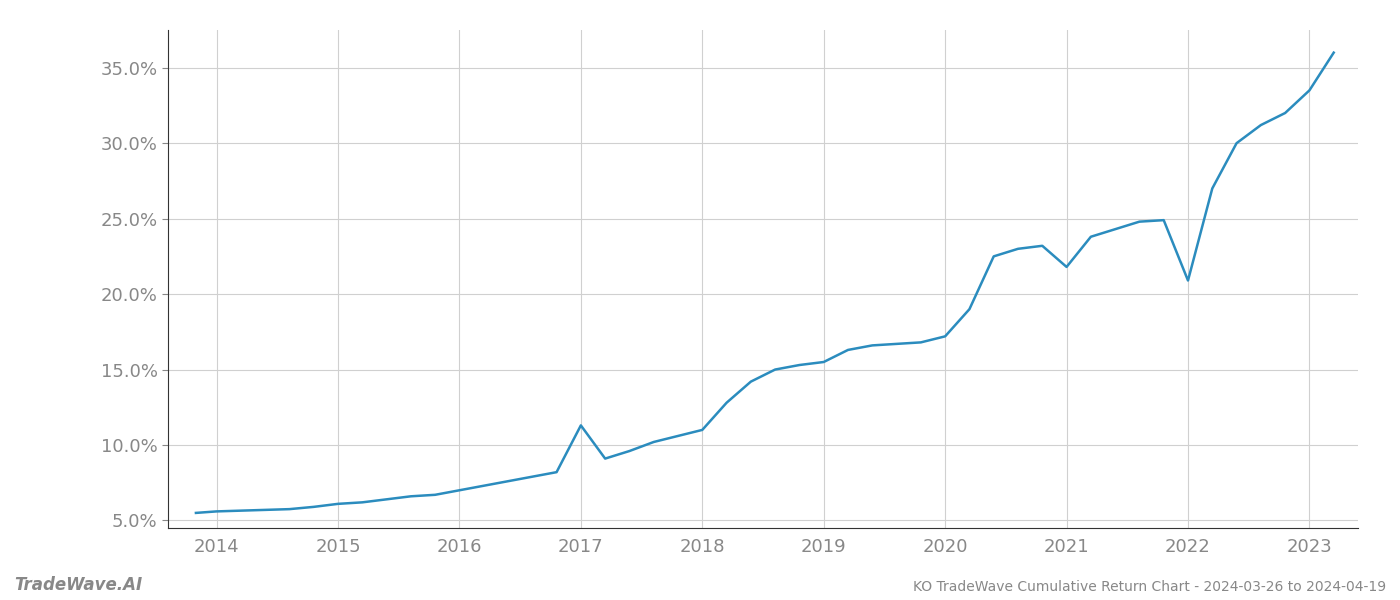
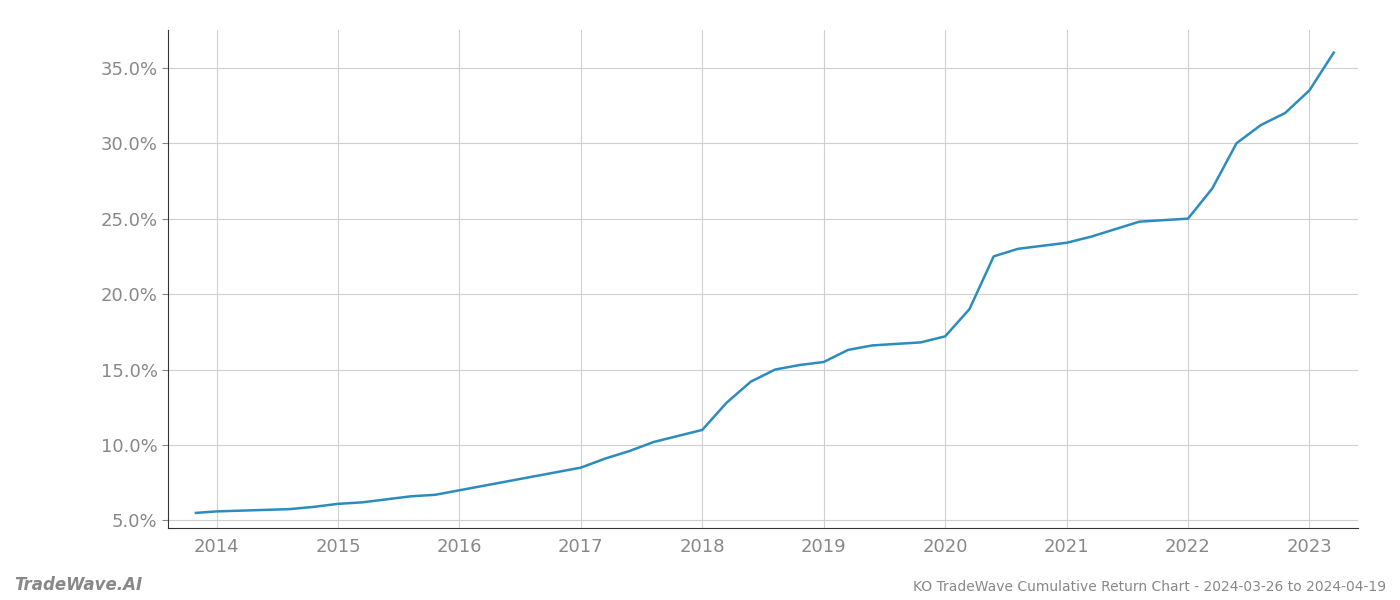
2017: 11.3% -> 8.5%
2021: 21.8% -> 23.4%
2022: 20.9% -> 25.0%
